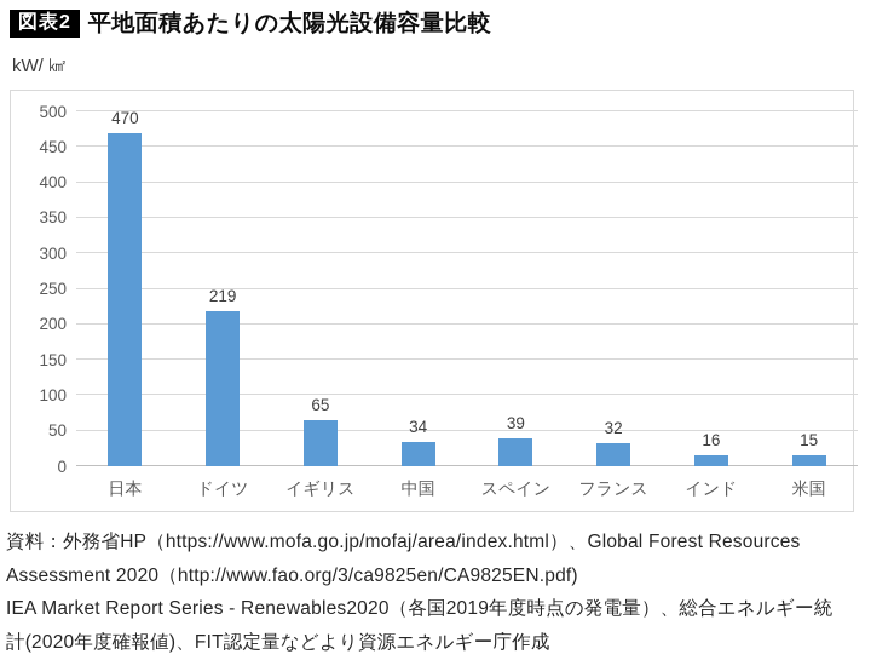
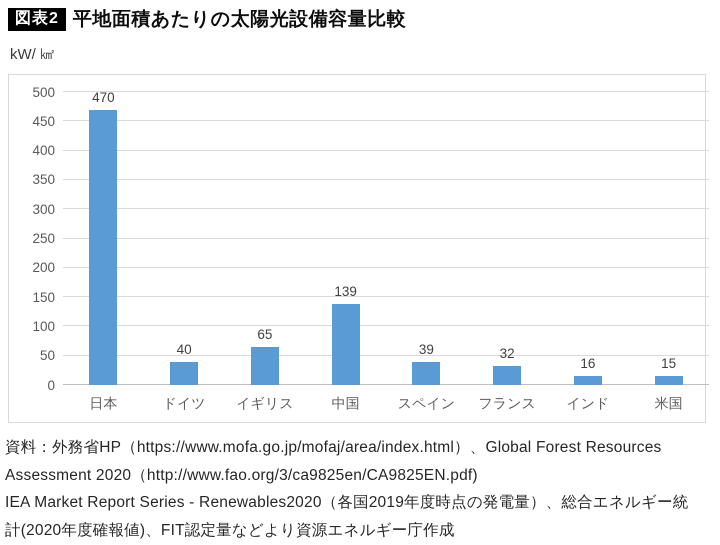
ドイツ: 219 -> 40
中国: 34 -> 139
